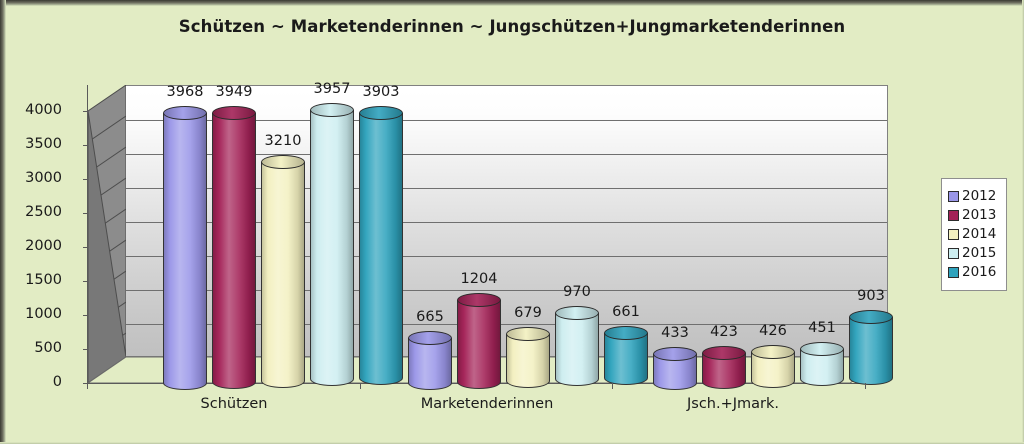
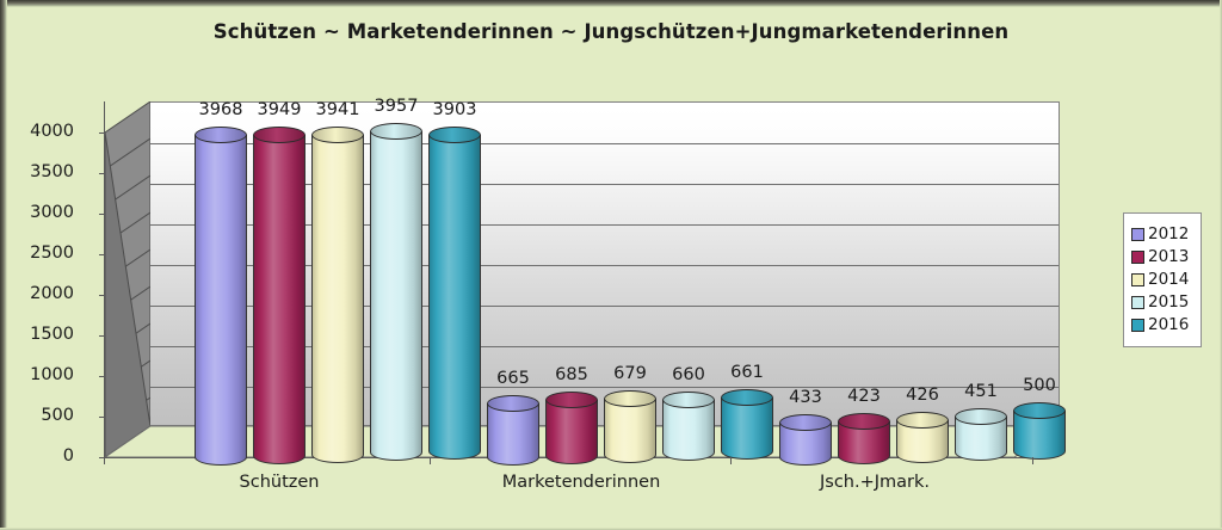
2014/Schützen: 3210 -> 3941
2013/Marketenderinnen: 1204 -> 685
2015/Marketenderinnen: 970 -> 660
2016/Jsch.+Jmark.: 903 -> 500
